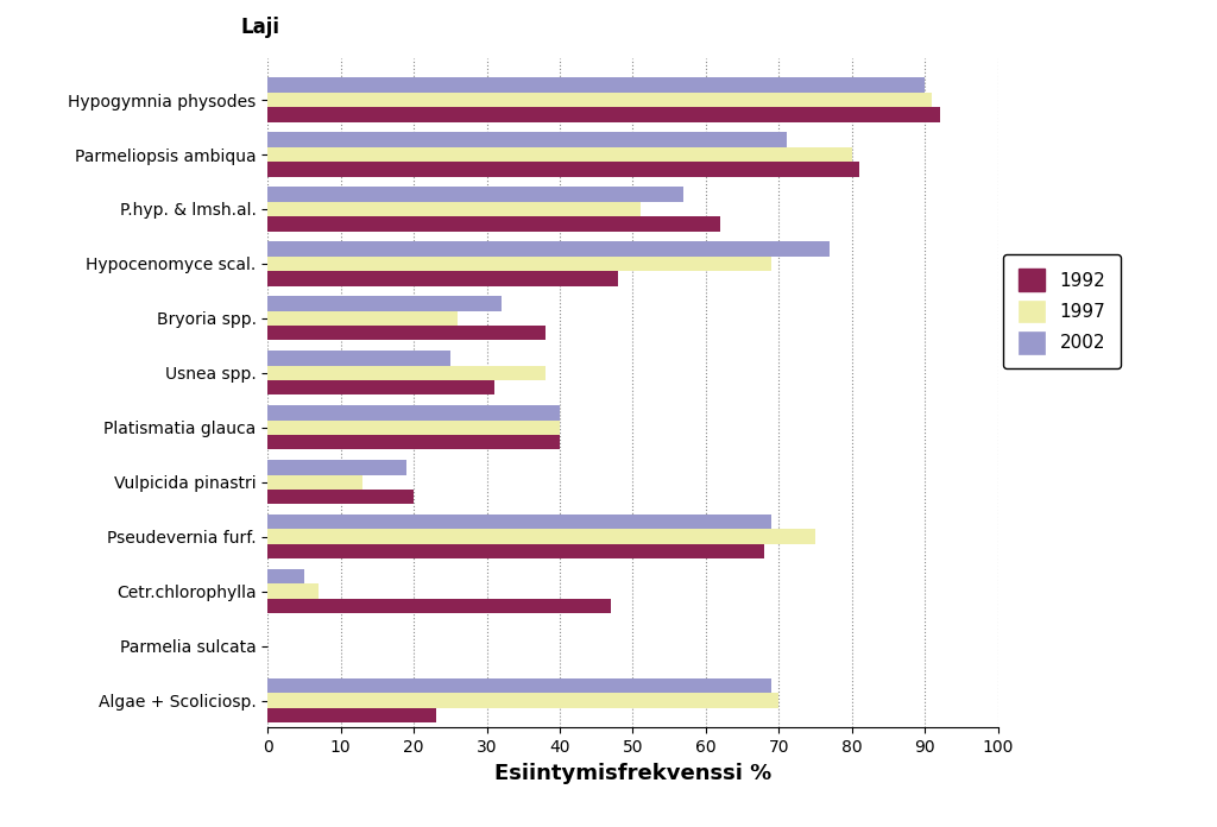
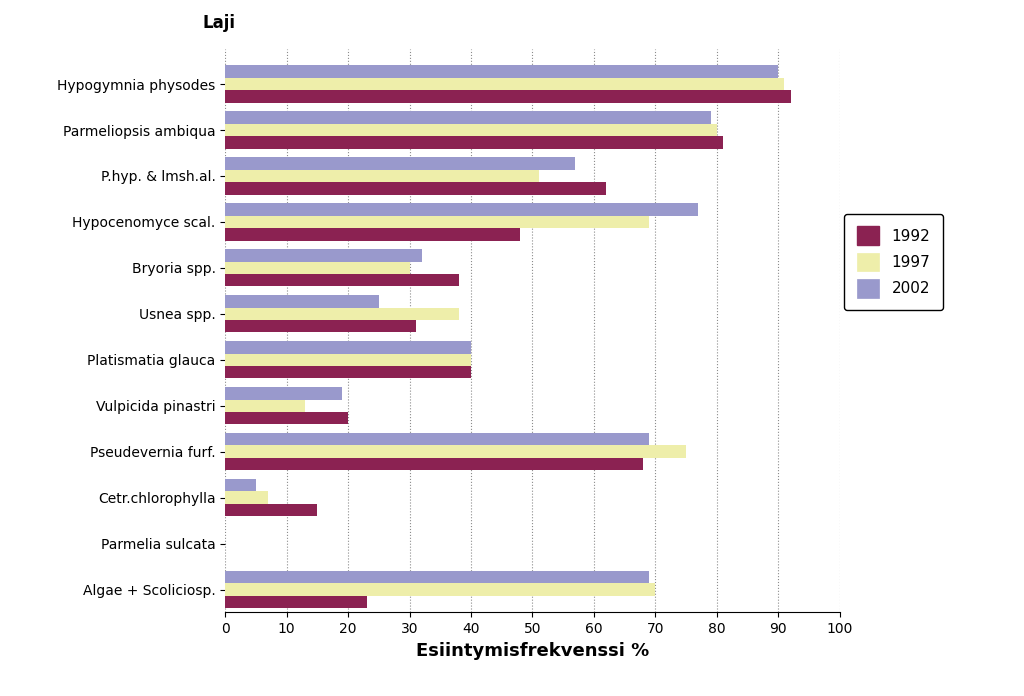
2002/Parmeliopsis ambiqua: 71 -> 79
1997/Bryoria spp.: 26 -> 30
1992/Cetr.chlorophylla: 47 -> 15
